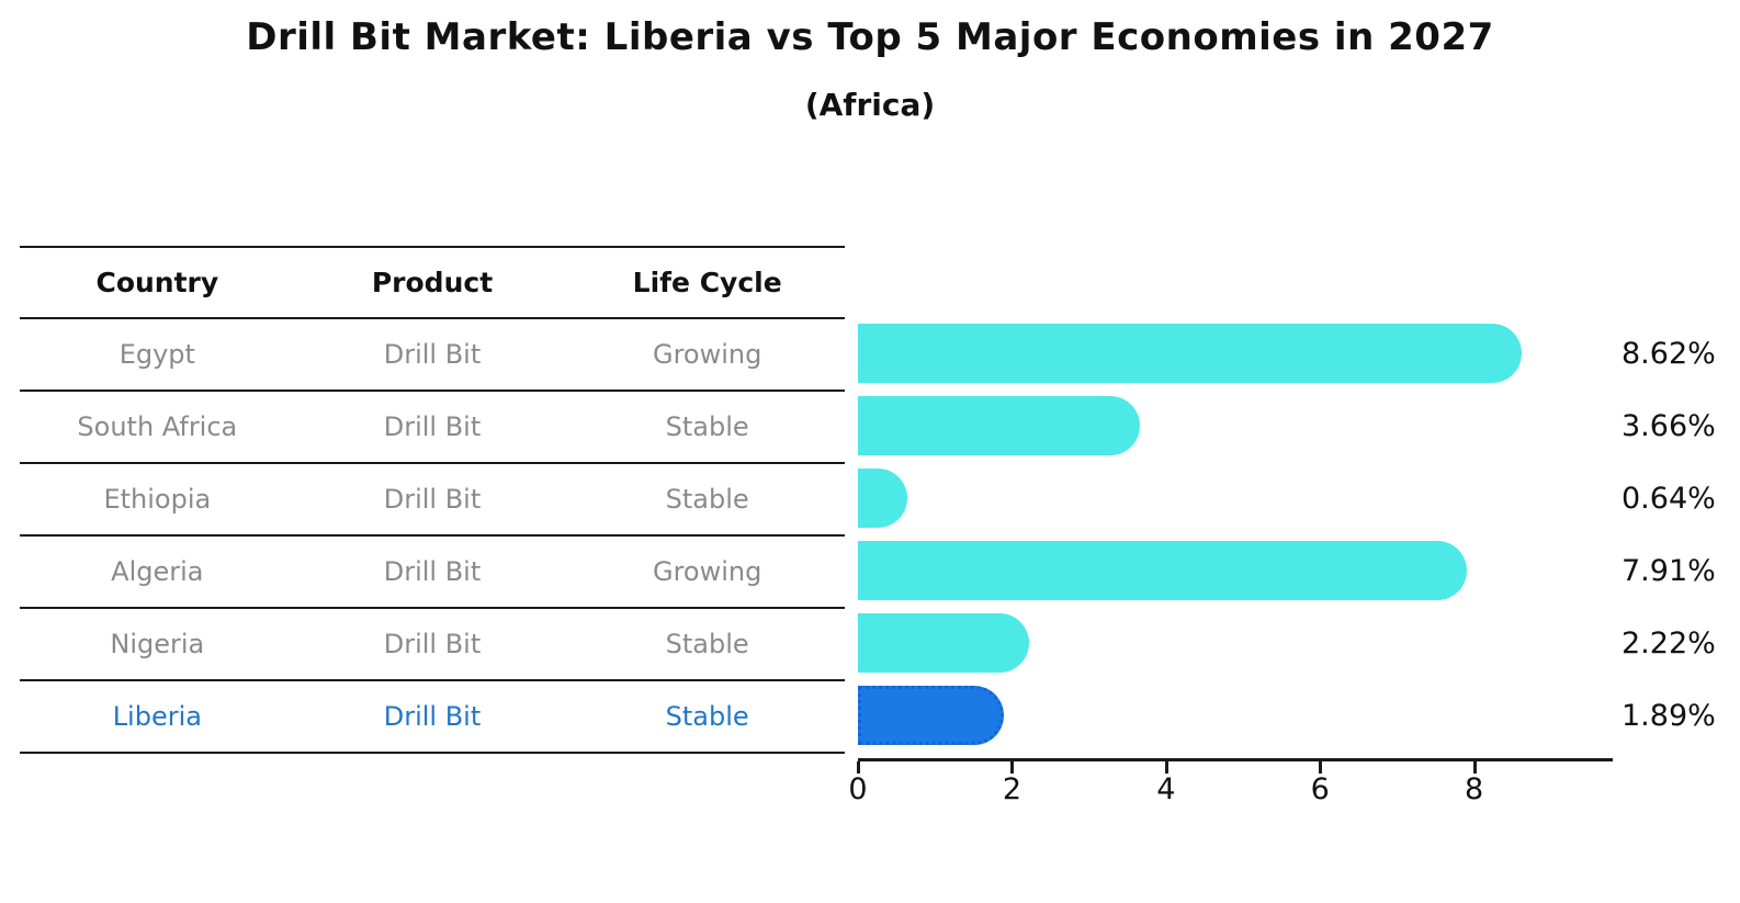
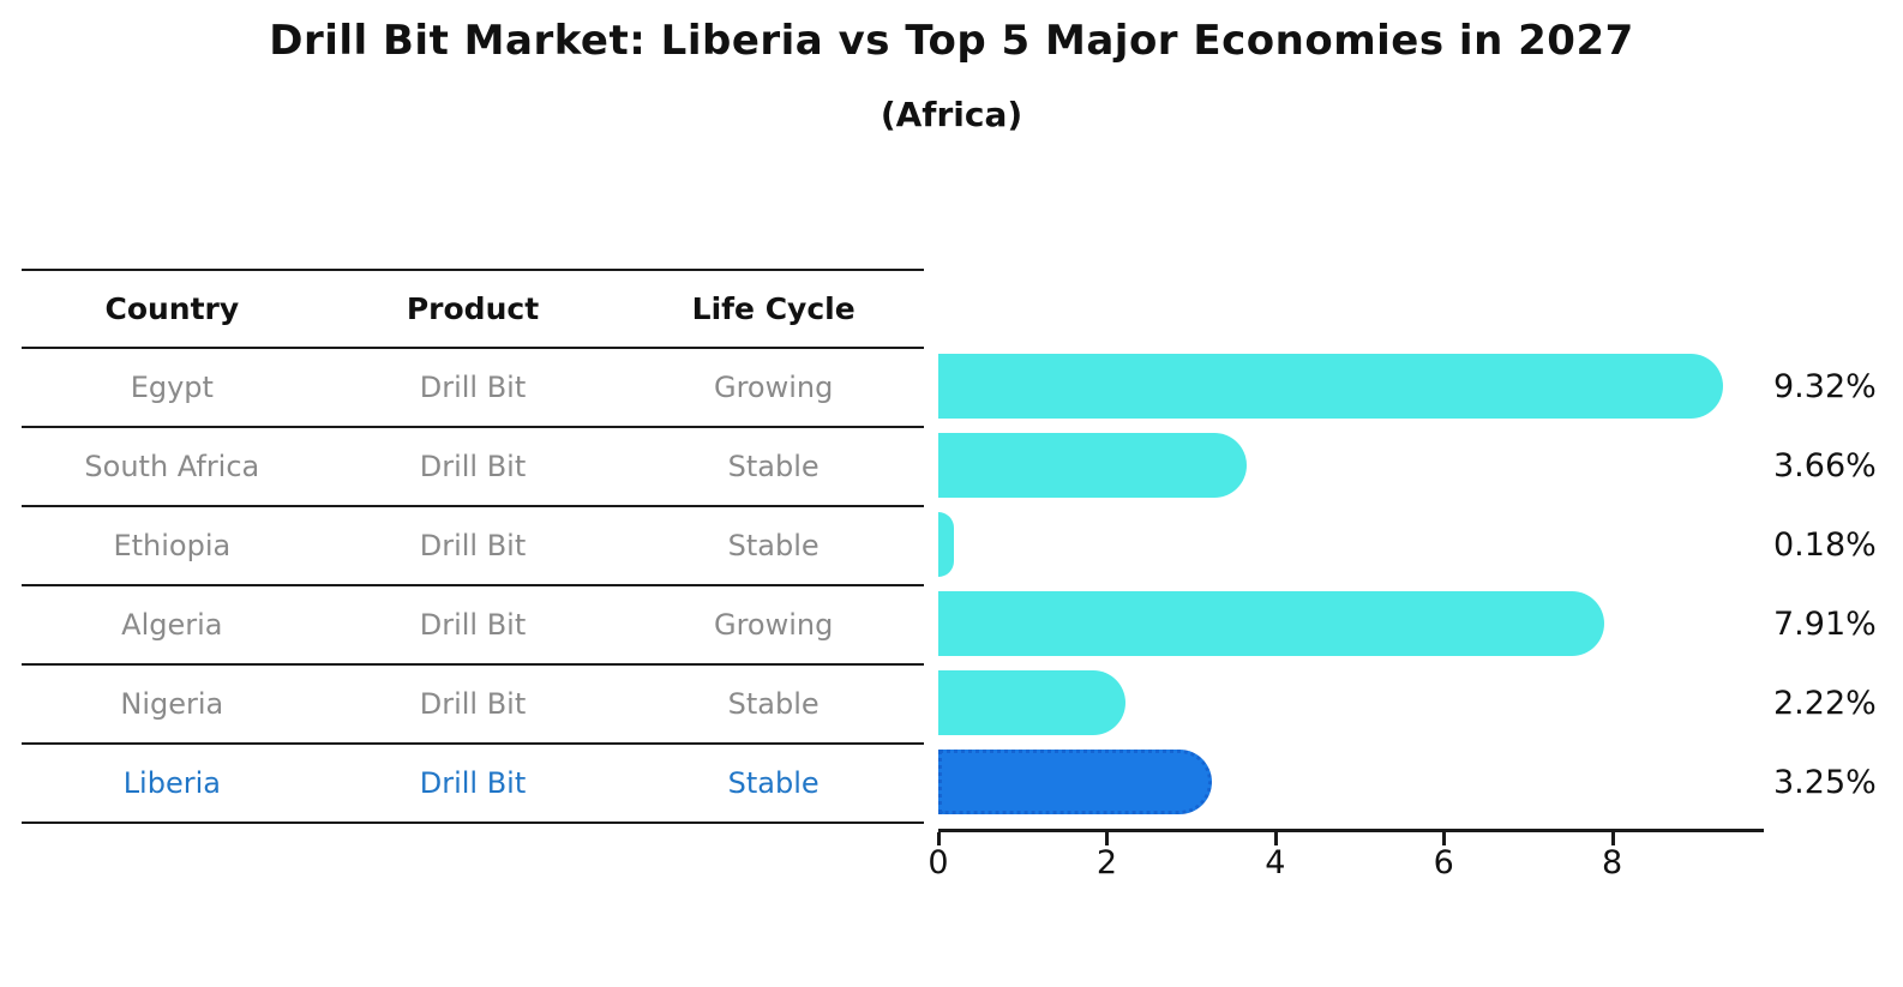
Egypt: 8.62% -> 9.32%
Ethiopia: 0.64% -> 0.18%
Liberia: 1.89% -> 3.25%
